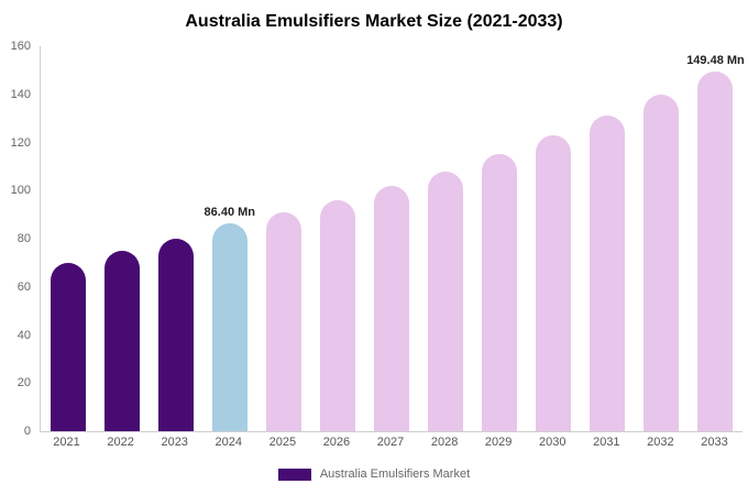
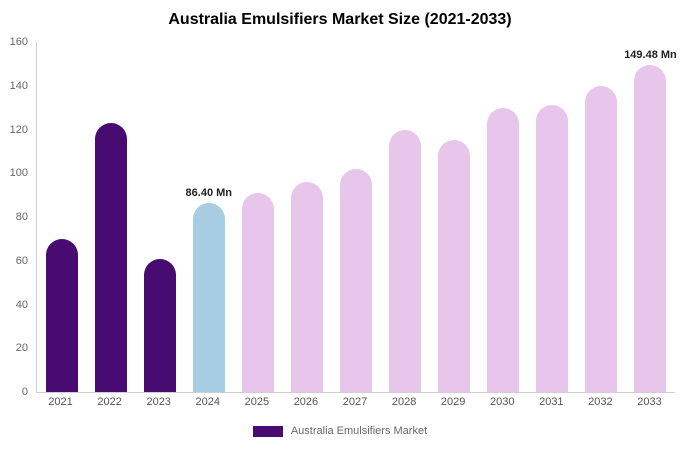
2022: 75 -> 123
2023: 80 -> 61
2028: 108 -> 120
2030: 123 -> 130
